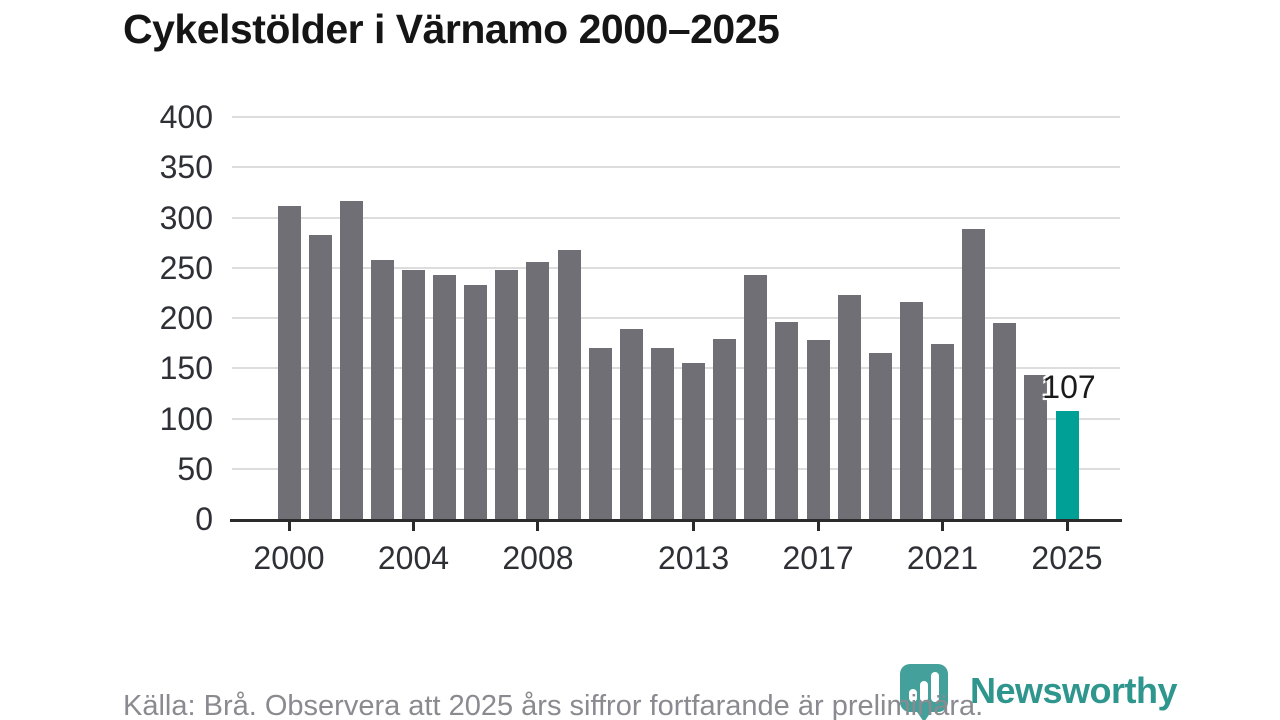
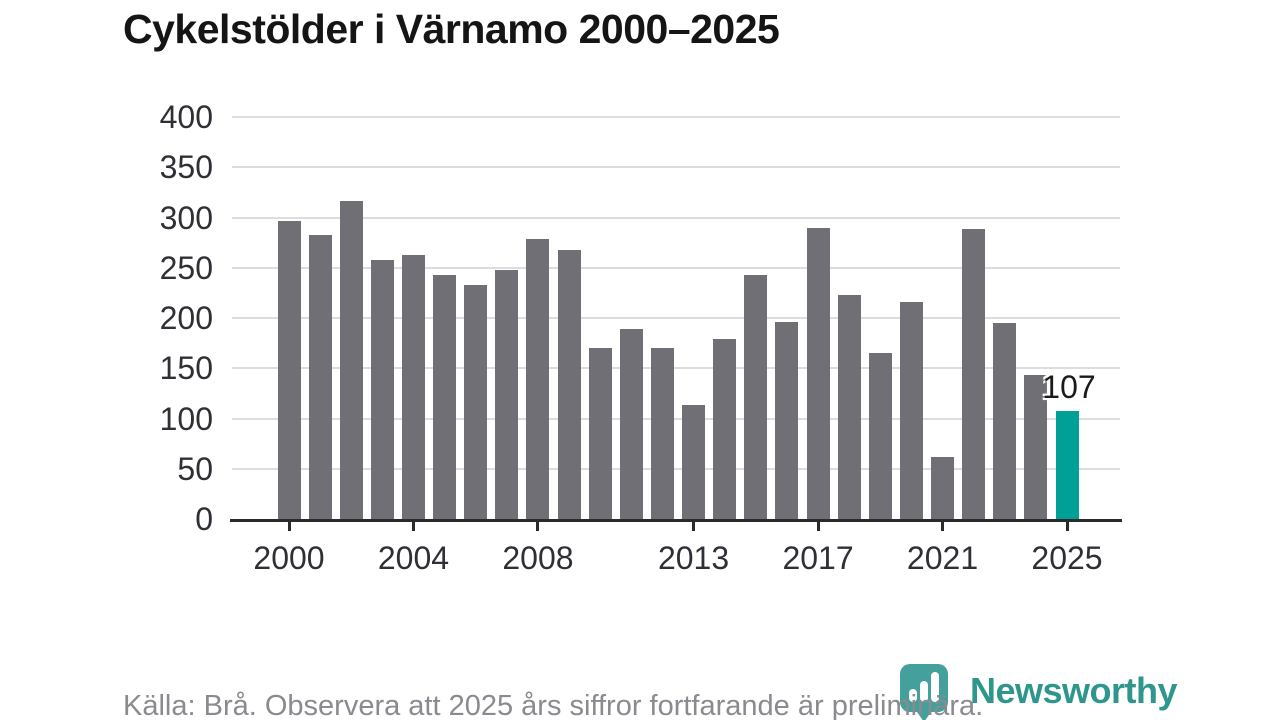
2000: 311 -> 297
2004: 248 -> 263
2008: 256 -> 279
2013: 155 -> 113
2017: 178 -> 290
2021: 174 -> 62
